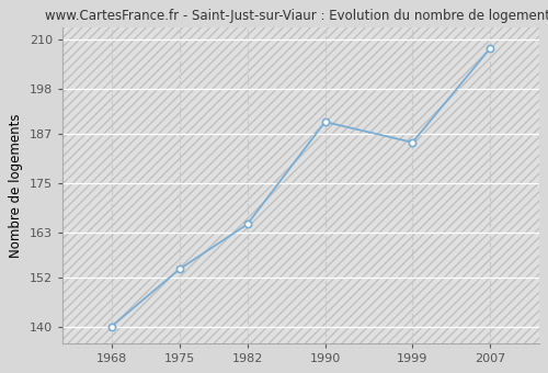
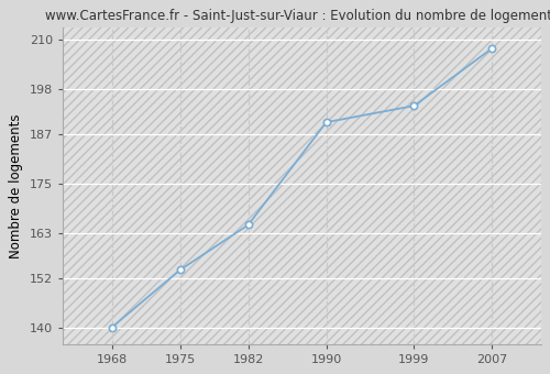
1999: 185 -> 194
